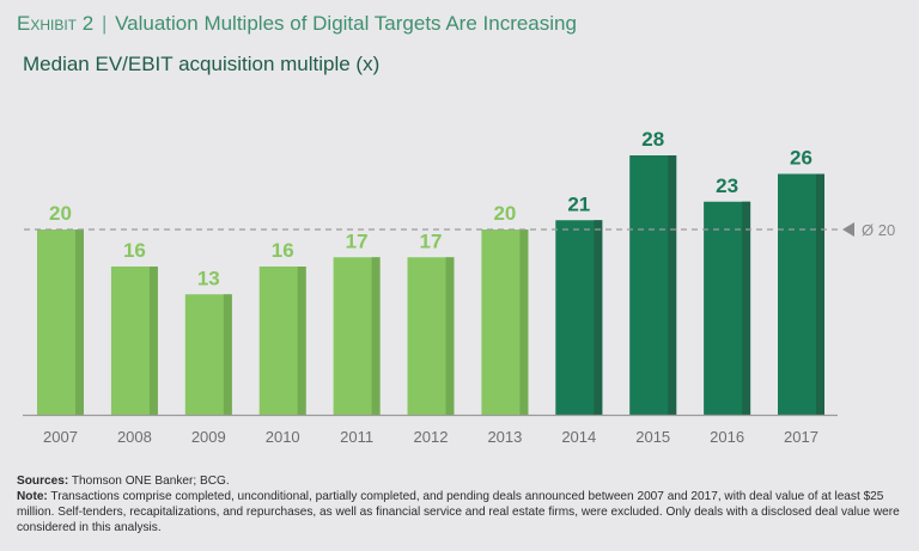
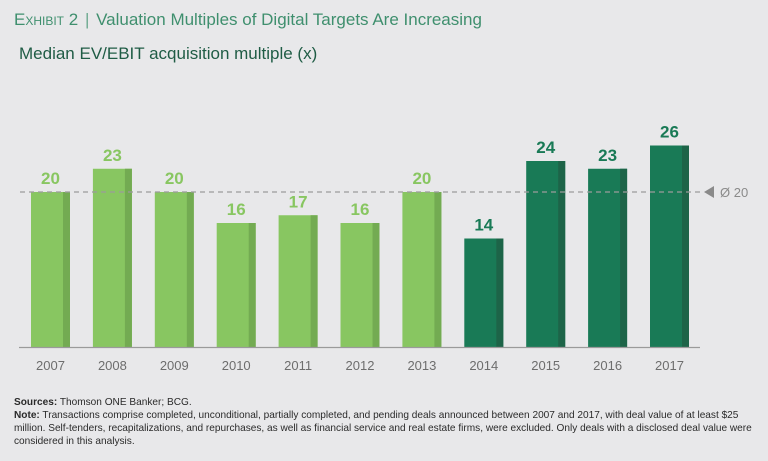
2008: 16 -> 23
2009: 13 -> 20
2012: 17 -> 16
2014: 21 -> 14
2015: 28 -> 24
